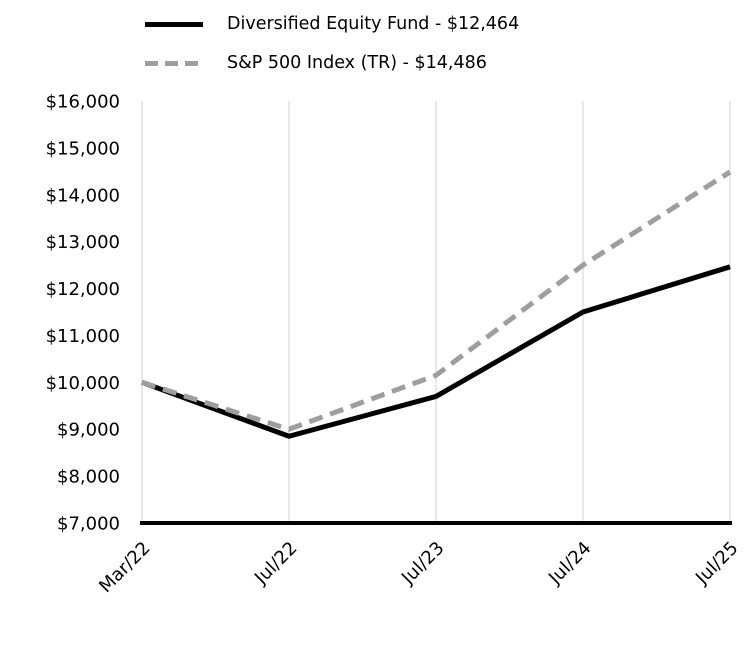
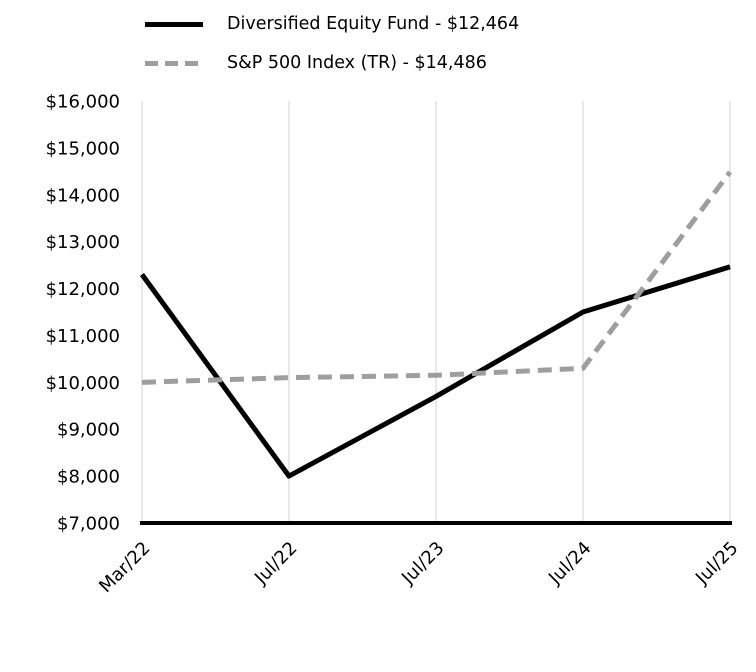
Diversified Equity Fund - $12,464/Mar/22: $10000 -> $12300
Diversified Equity Fund - $12,464/Jul/22: $8800 -> $8000
S&P 500 Index (TR) - $14,486/Jul/22: $9000 -> $10100
S&P 500 Index (TR) - $14,486/Jul/24: $12500 -> $10300
